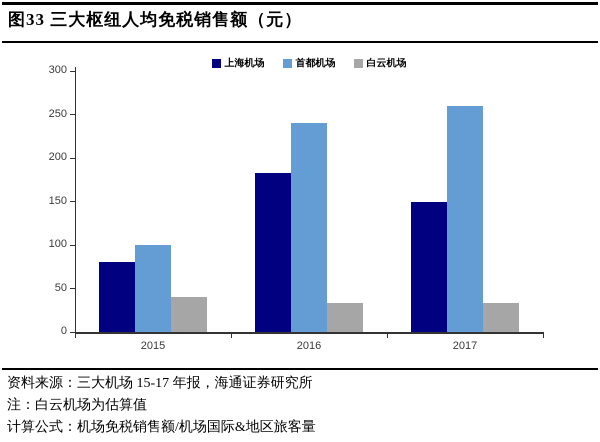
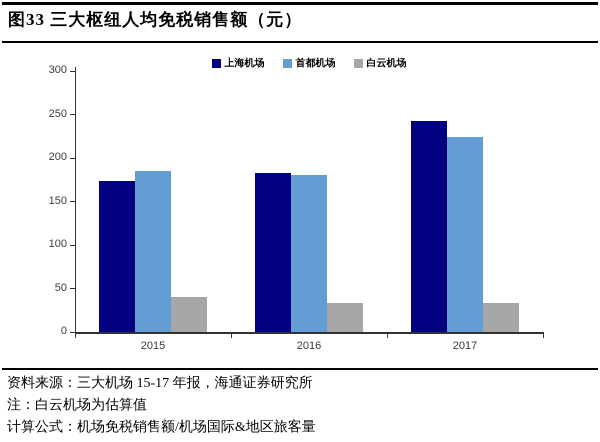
上海机场/2015: 80 -> 170
首都机场/2015: 100 -> 180
首都机场/2016: 240 -> 180
上海机场/2017: 150 -> 240
首都机场/2017: 260 -> 220
